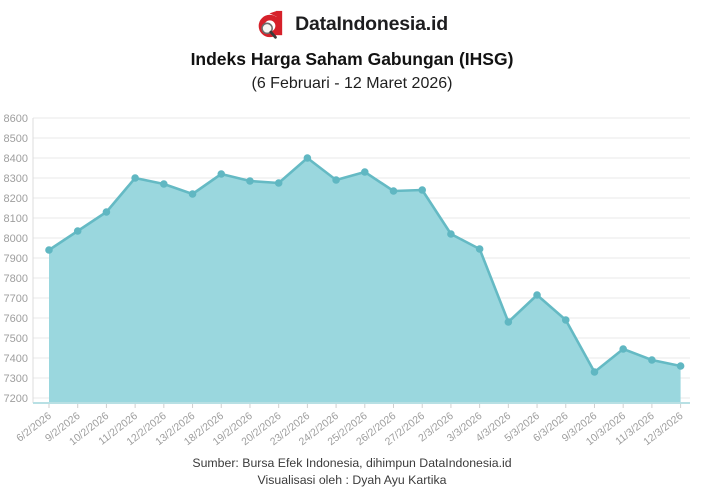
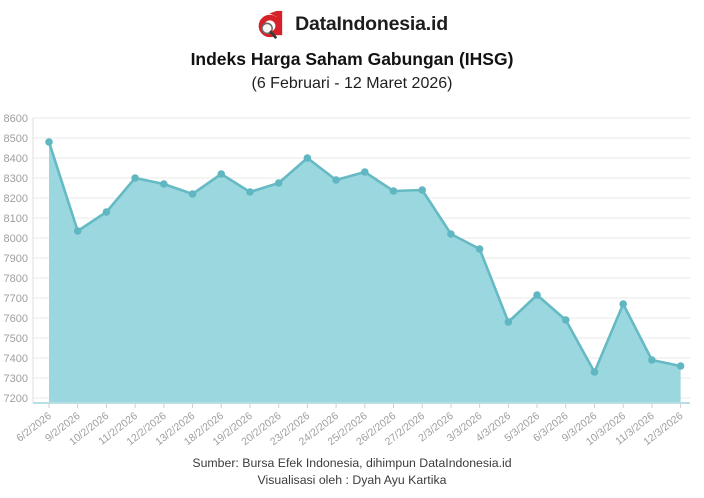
6/2/2026: 7940 -> 8480
19/2/2026: 8280 -> 8230
10/3/2026: 7440 -> 7670
